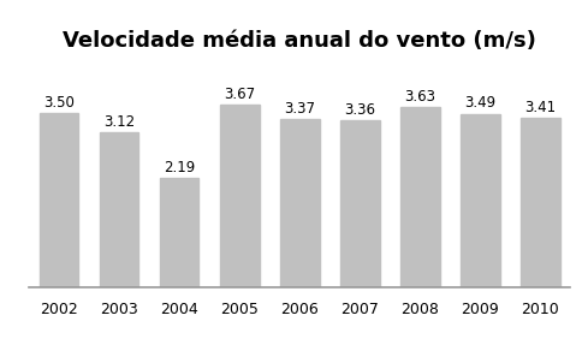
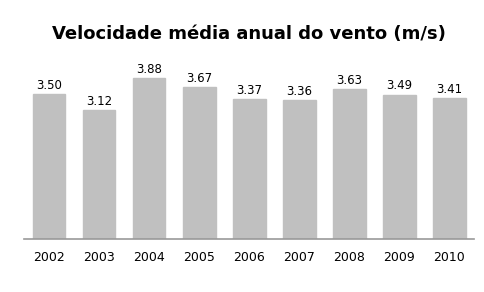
2004: 2.19 -> 3.88
